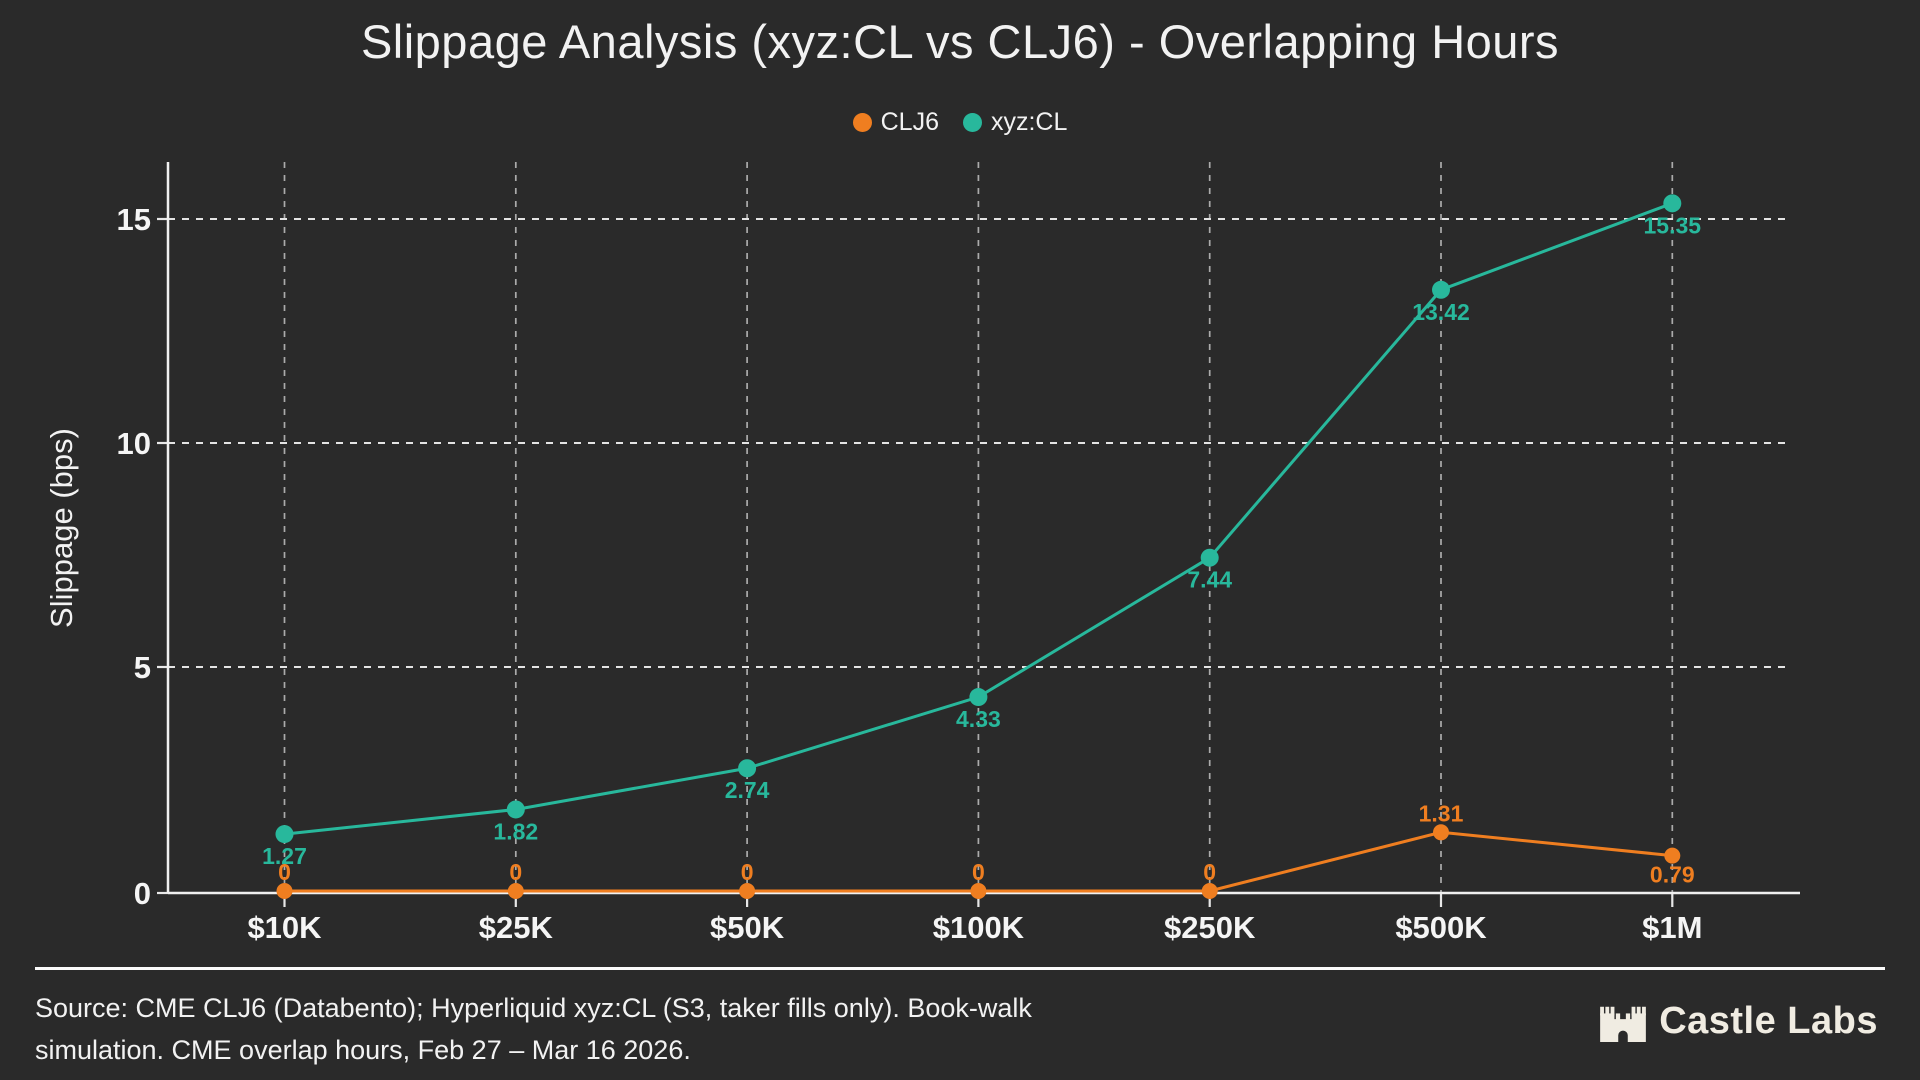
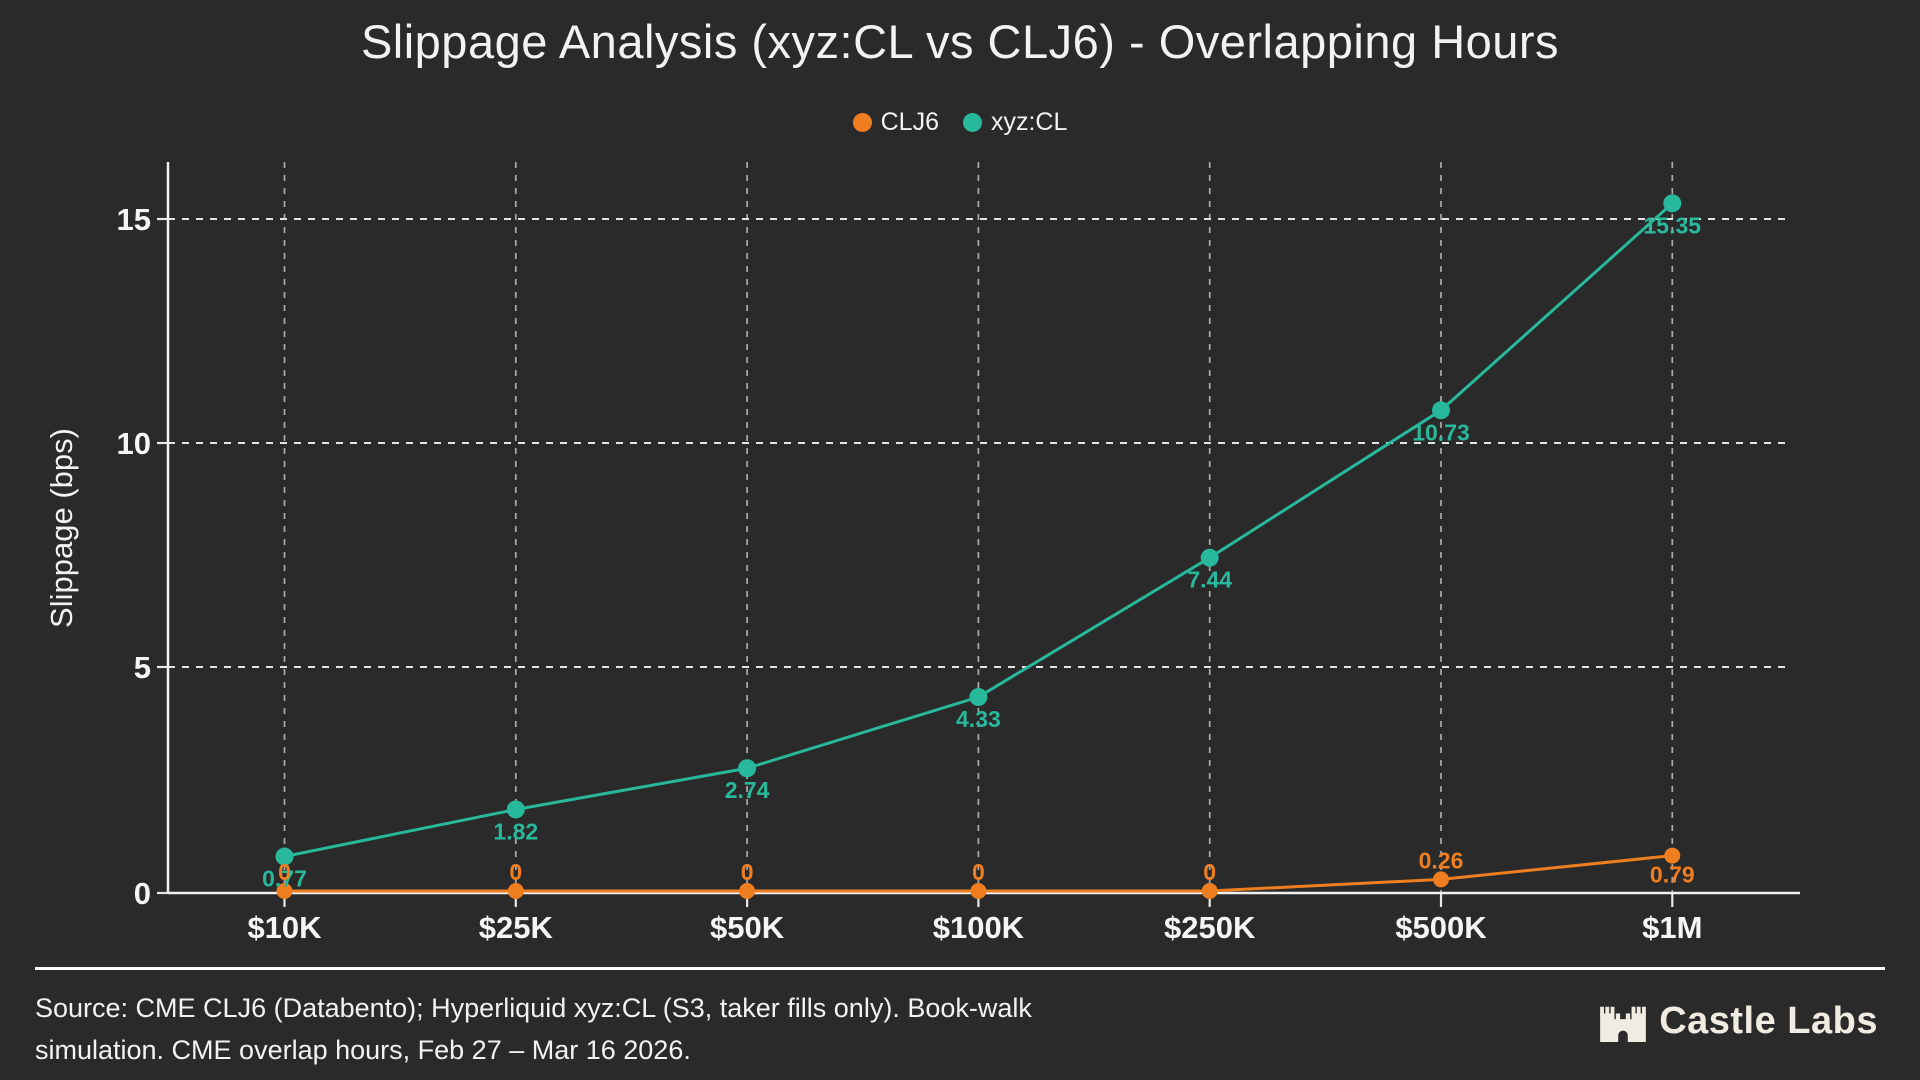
xyz:CL/$10K: 1.27 -> 0.77
CLJ6/$500K: 1.31 -> 0.26
xyz:CL/$500K: 13.42 -> 10.73
